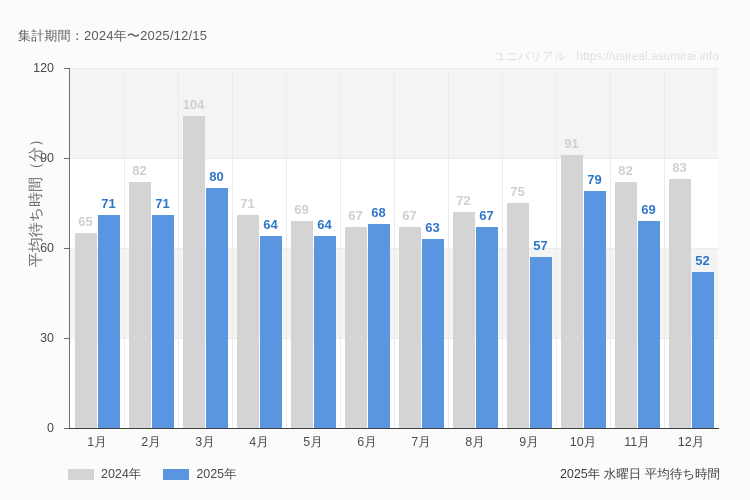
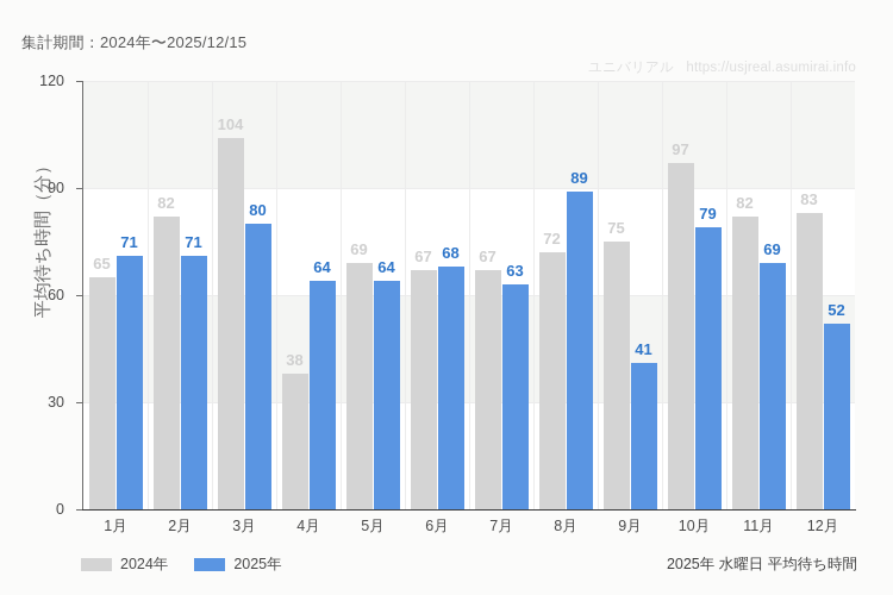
2024年/4月: 71 -> 38
2025年/8月: 67 -> 89
2025年/9月: 57 -> 41
2024年/10月: 91 -> 97
